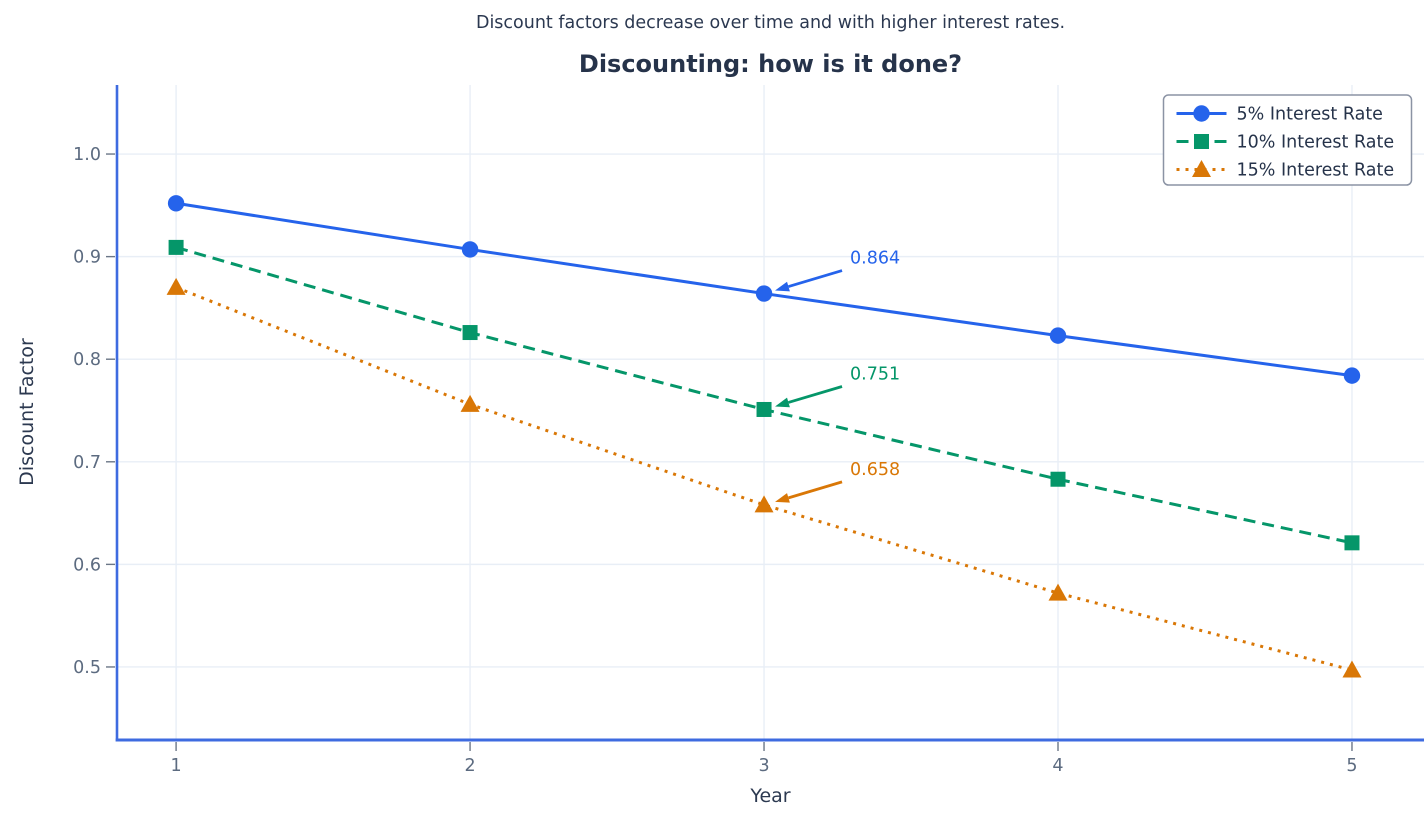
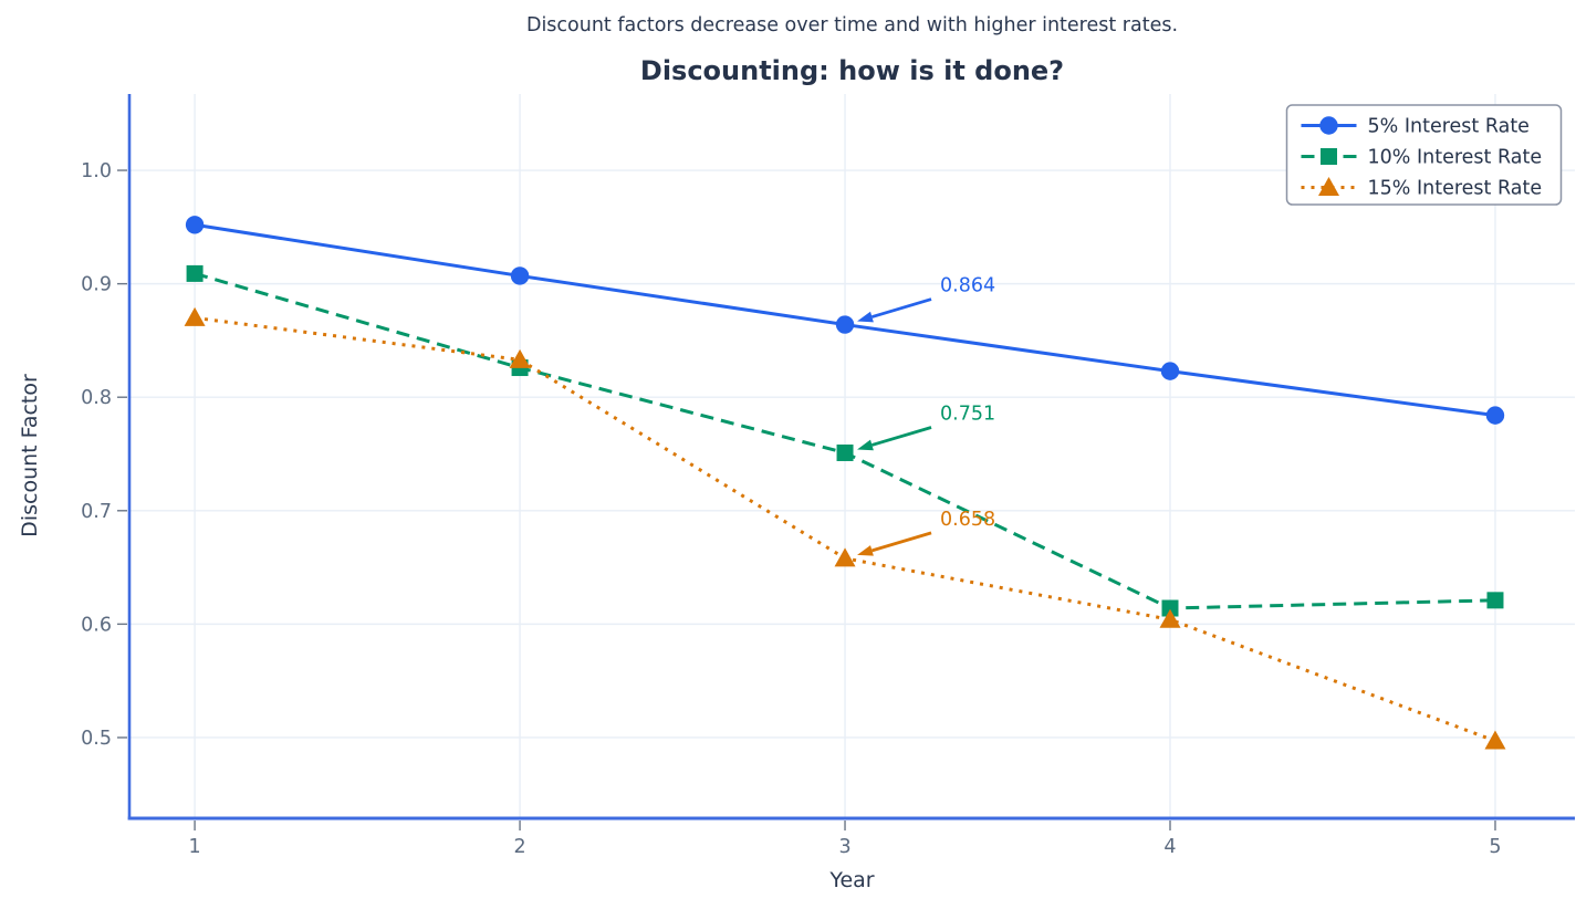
15% Interest Rate/2: 0.756 -> 0.833
10% Interest Rate/4: 0.683 -> 0.614
15% Interest Rate/4: 0.572 -> 0.604
